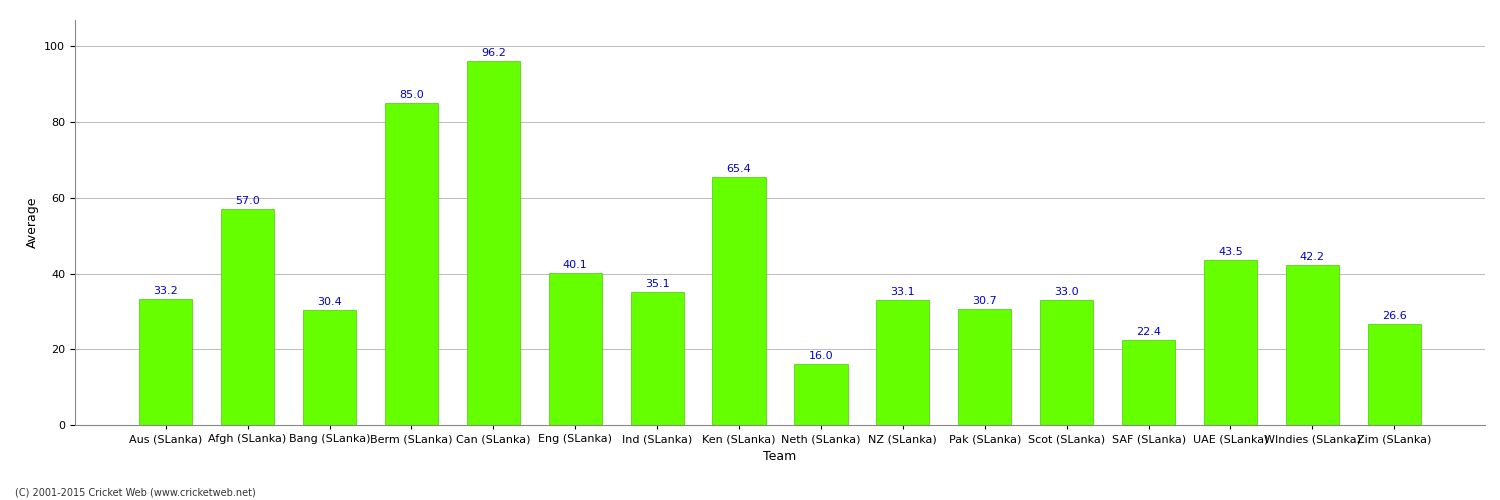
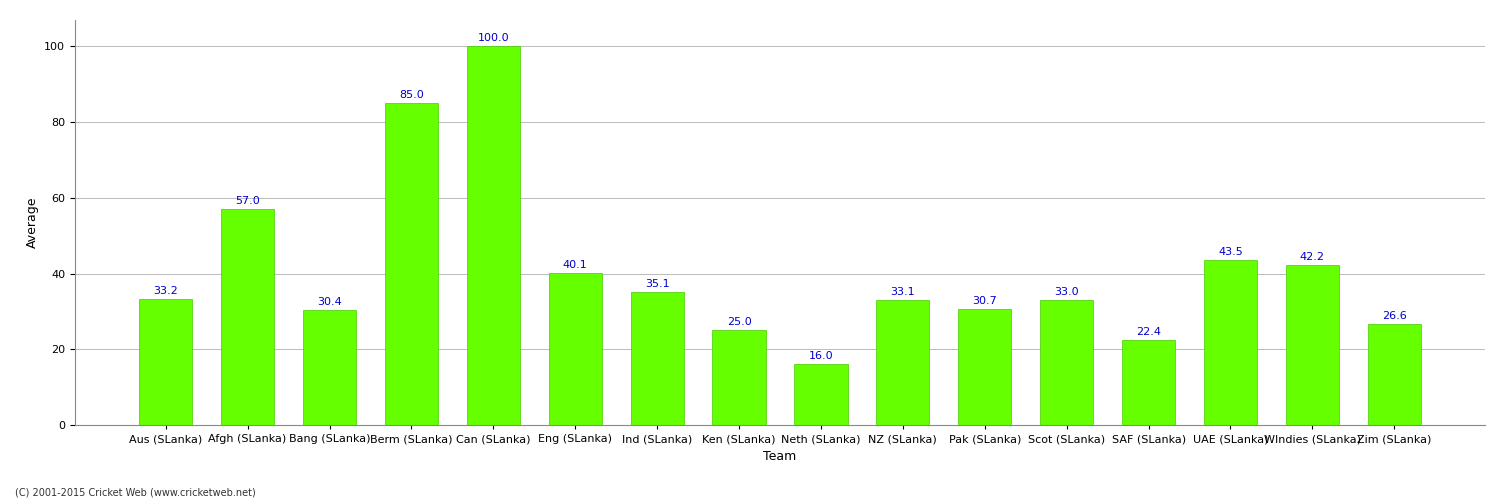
Can (SLanka): 96.2 -> 100.0
Ken (SLanka): 65.4 -> 25.0
